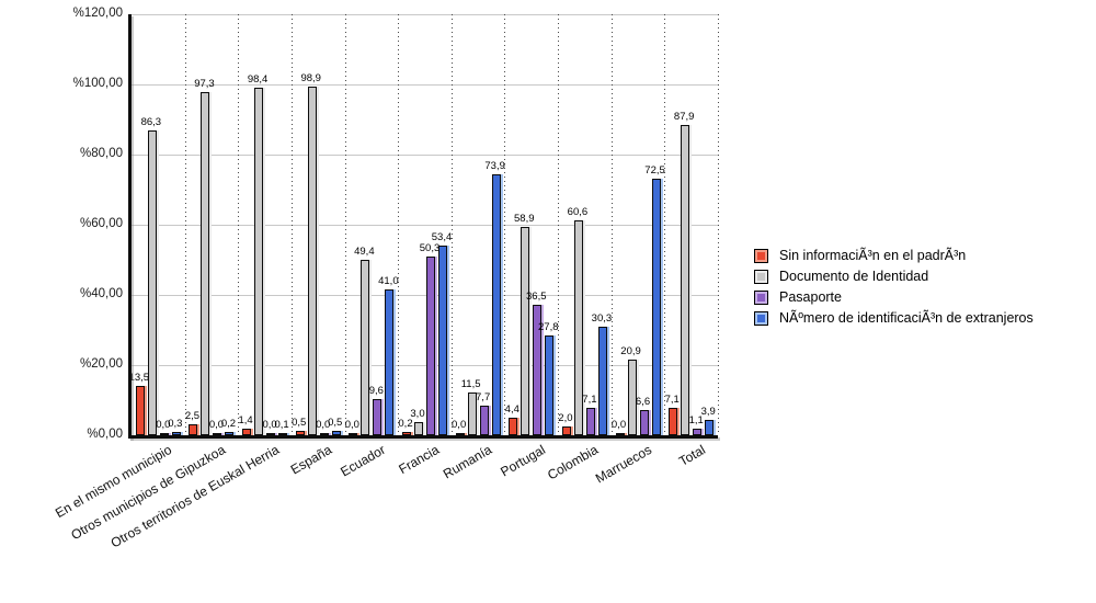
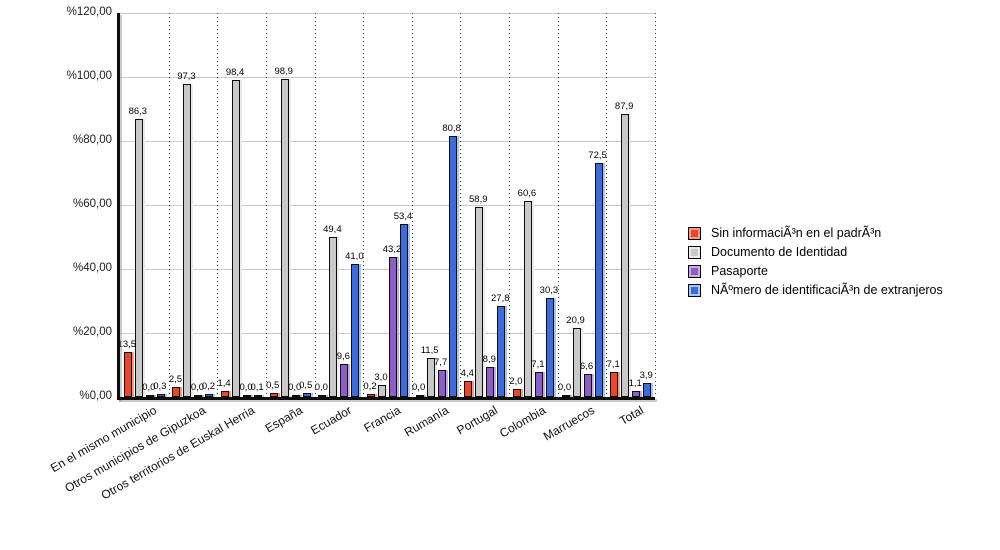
Pasaporte/Francia: 50,3 -> 43,2
NÃºmero de identificaciÃ³n de extranjeros/Rumanía: 73,9 -> 80,8
Pasaporte/Portugal: 36,5 -> 8,9
